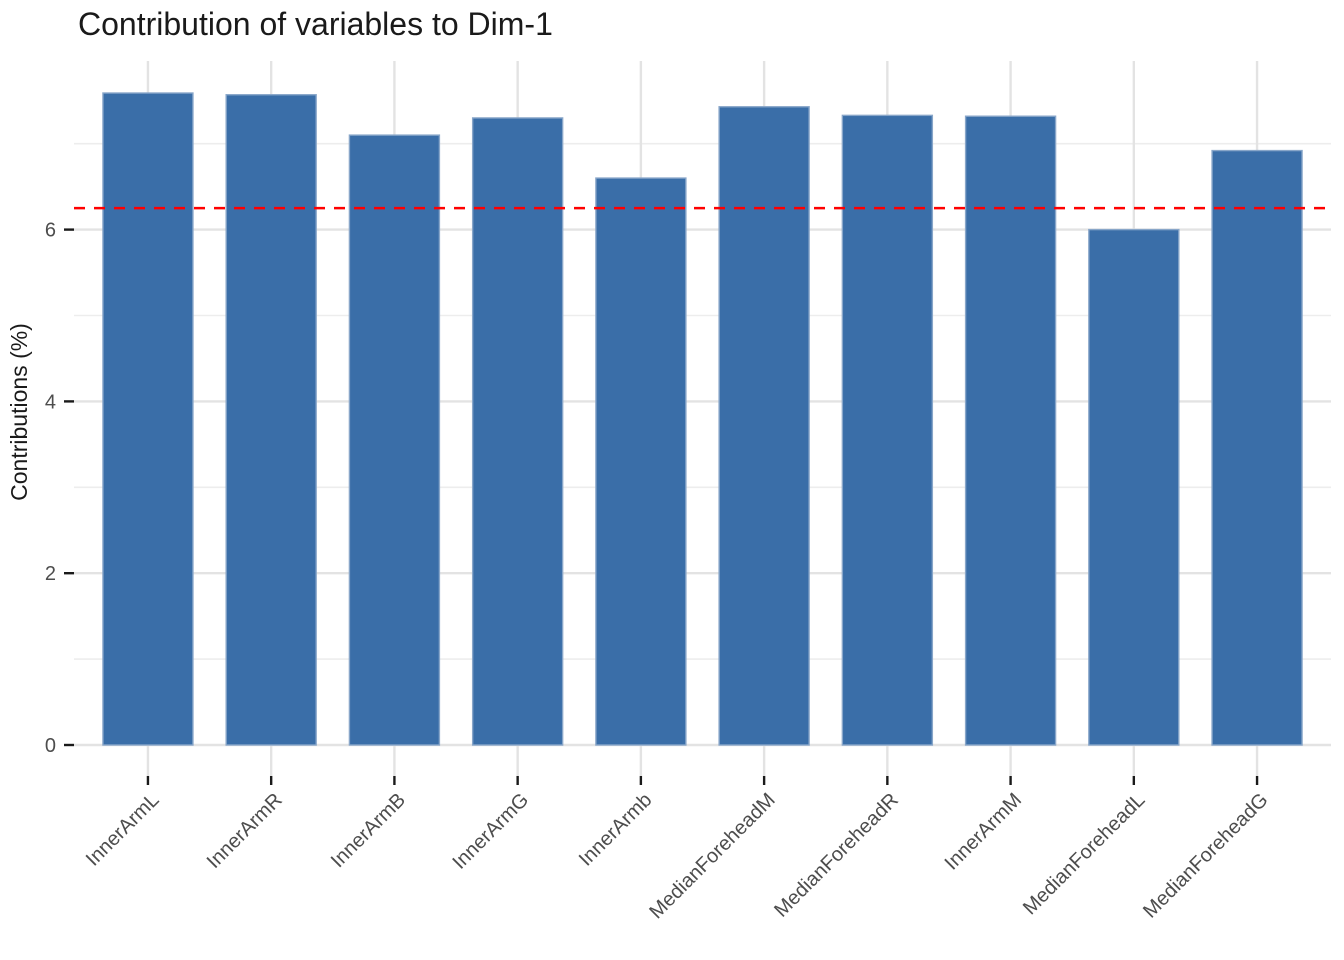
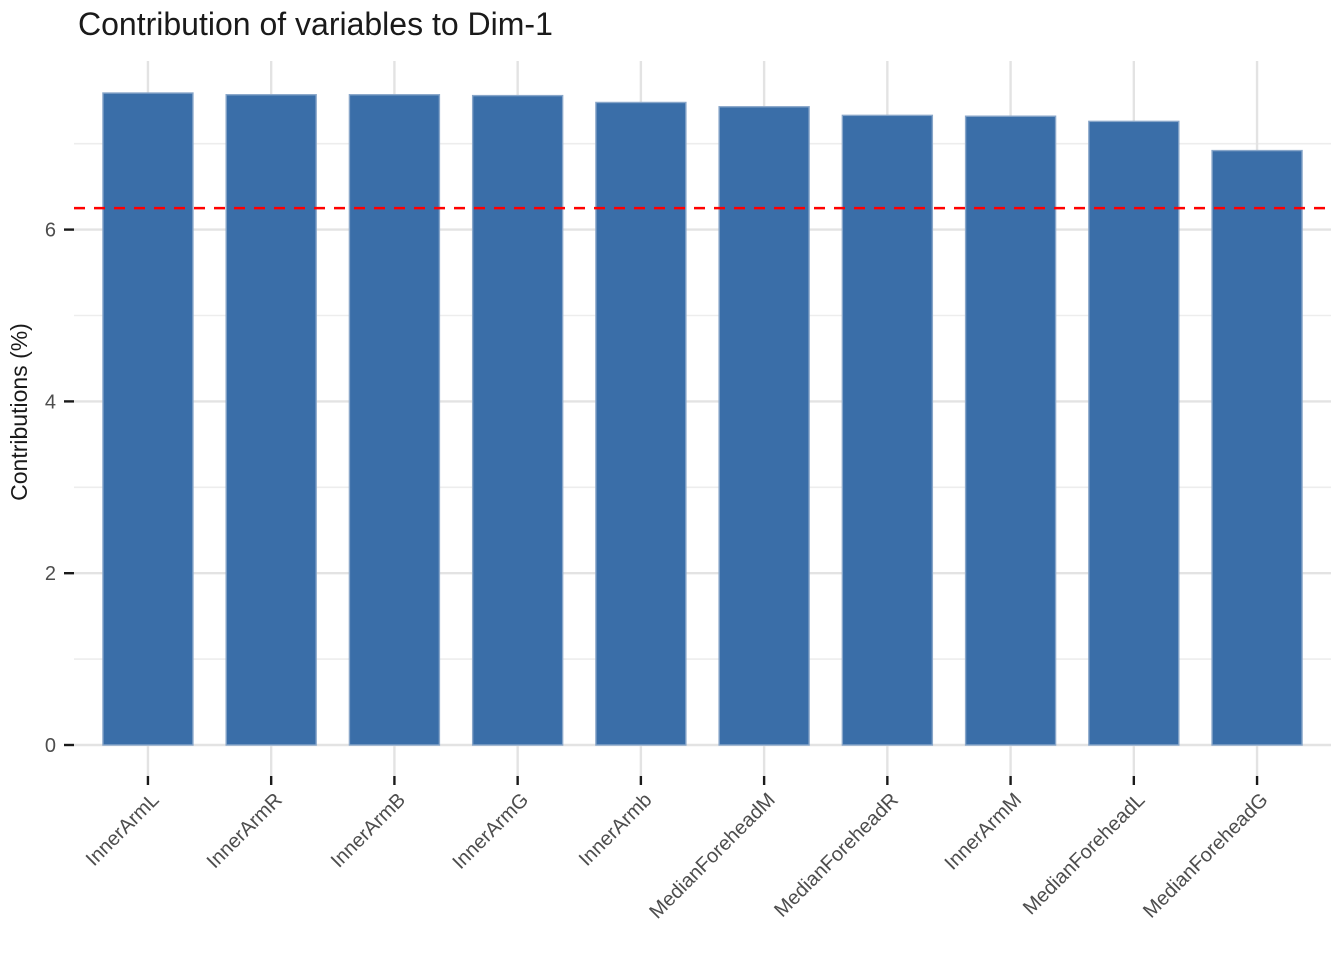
InnerArmB: 7.1 -> 7.6
InnerArmG: 7.3 -> 7.6
InnerArmb: 6.6 -> 7.5
MedianForeheadL: 6.0 -> 7.3
